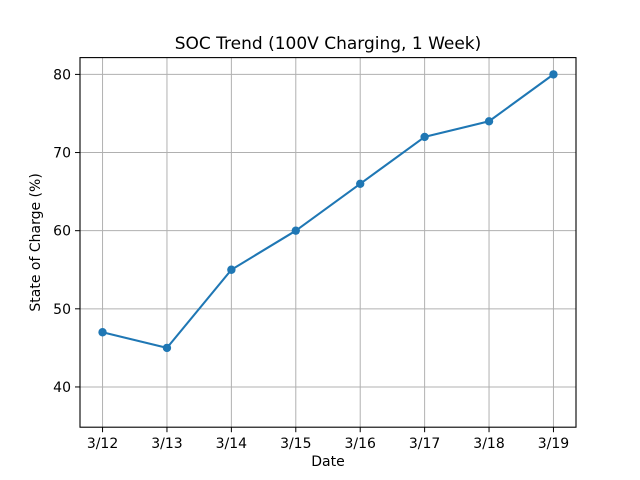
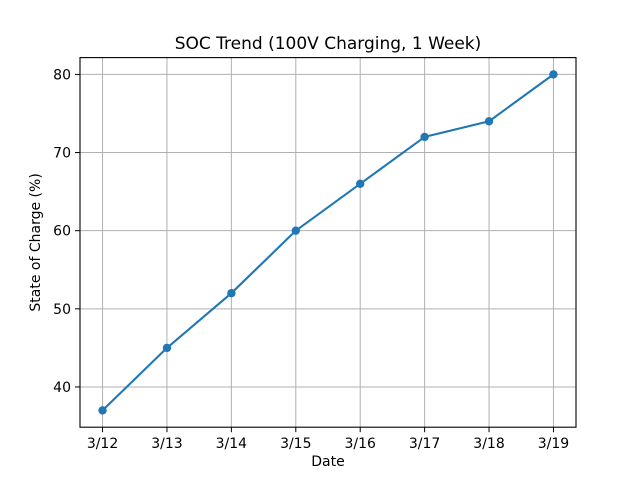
3/12: 47 -> 37
3/14: 55 -> 52
